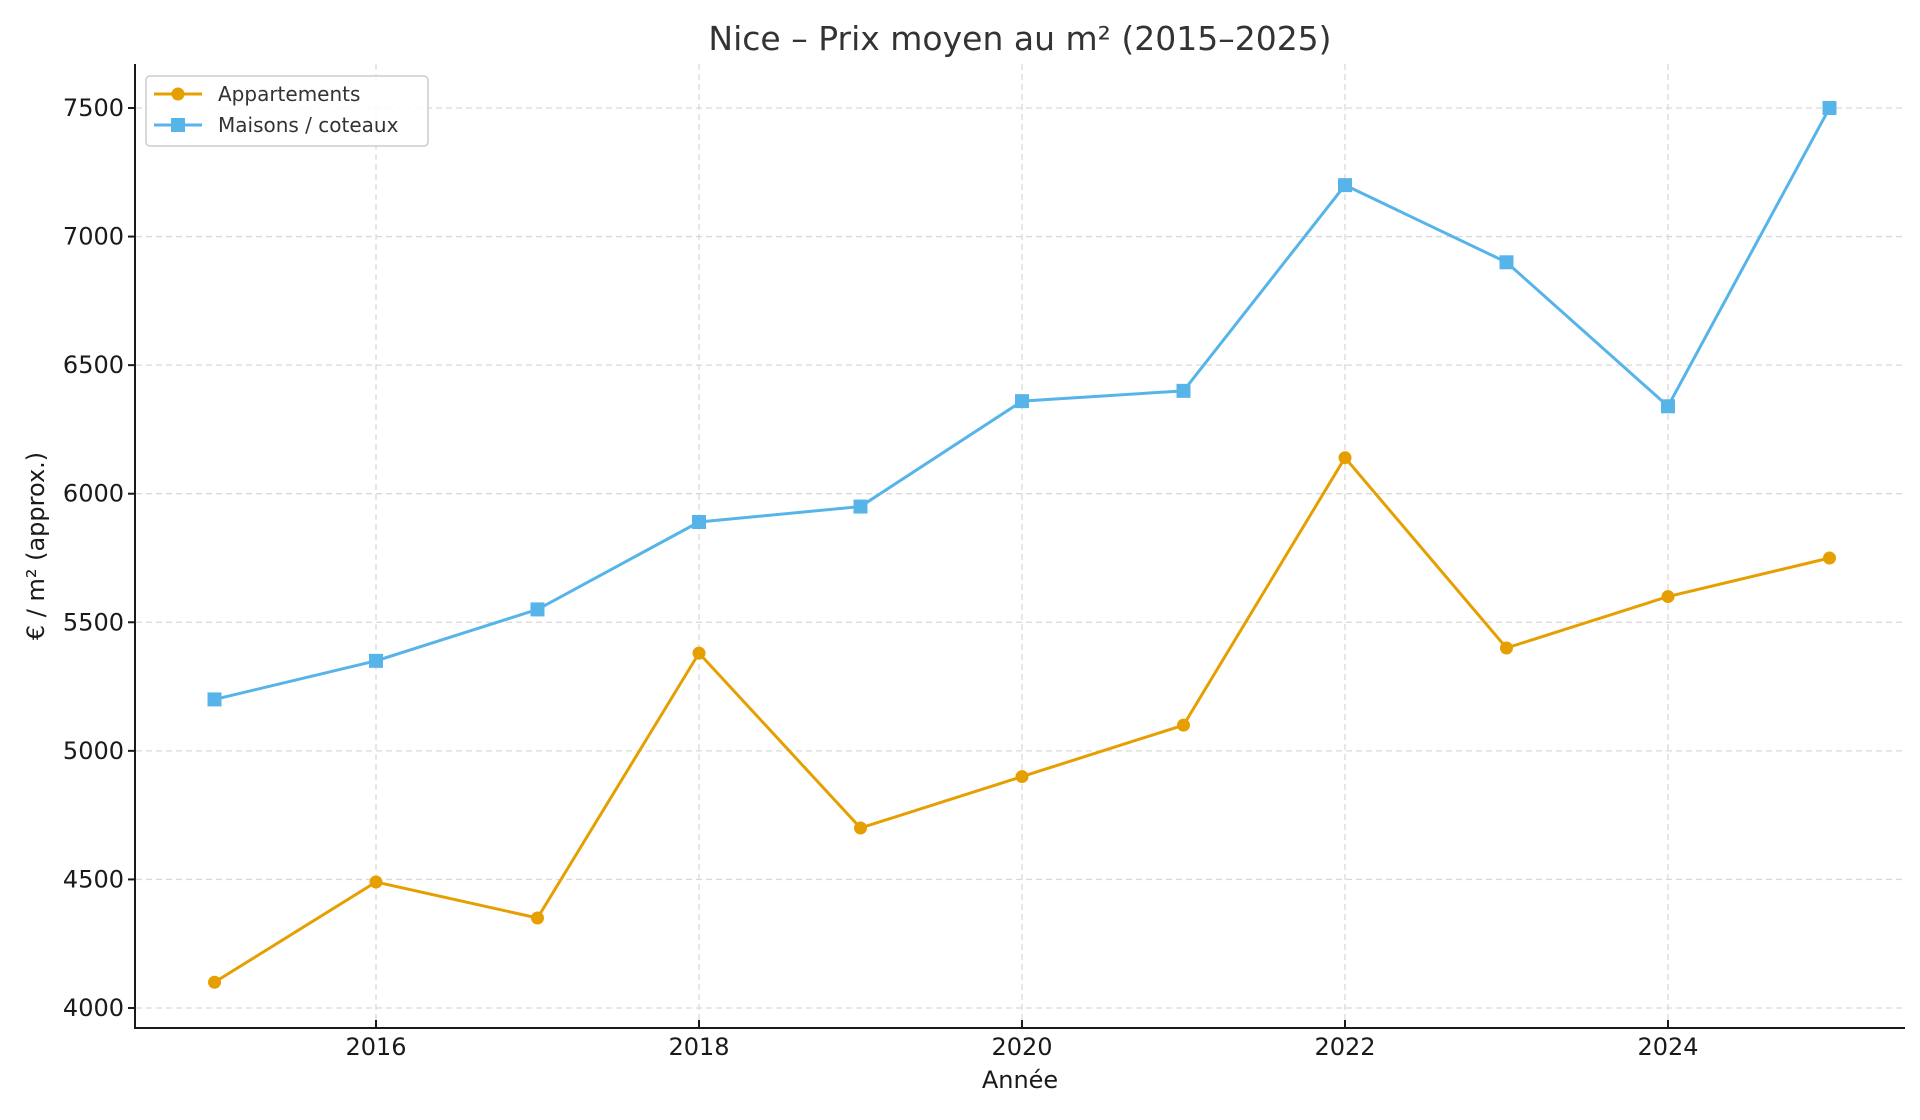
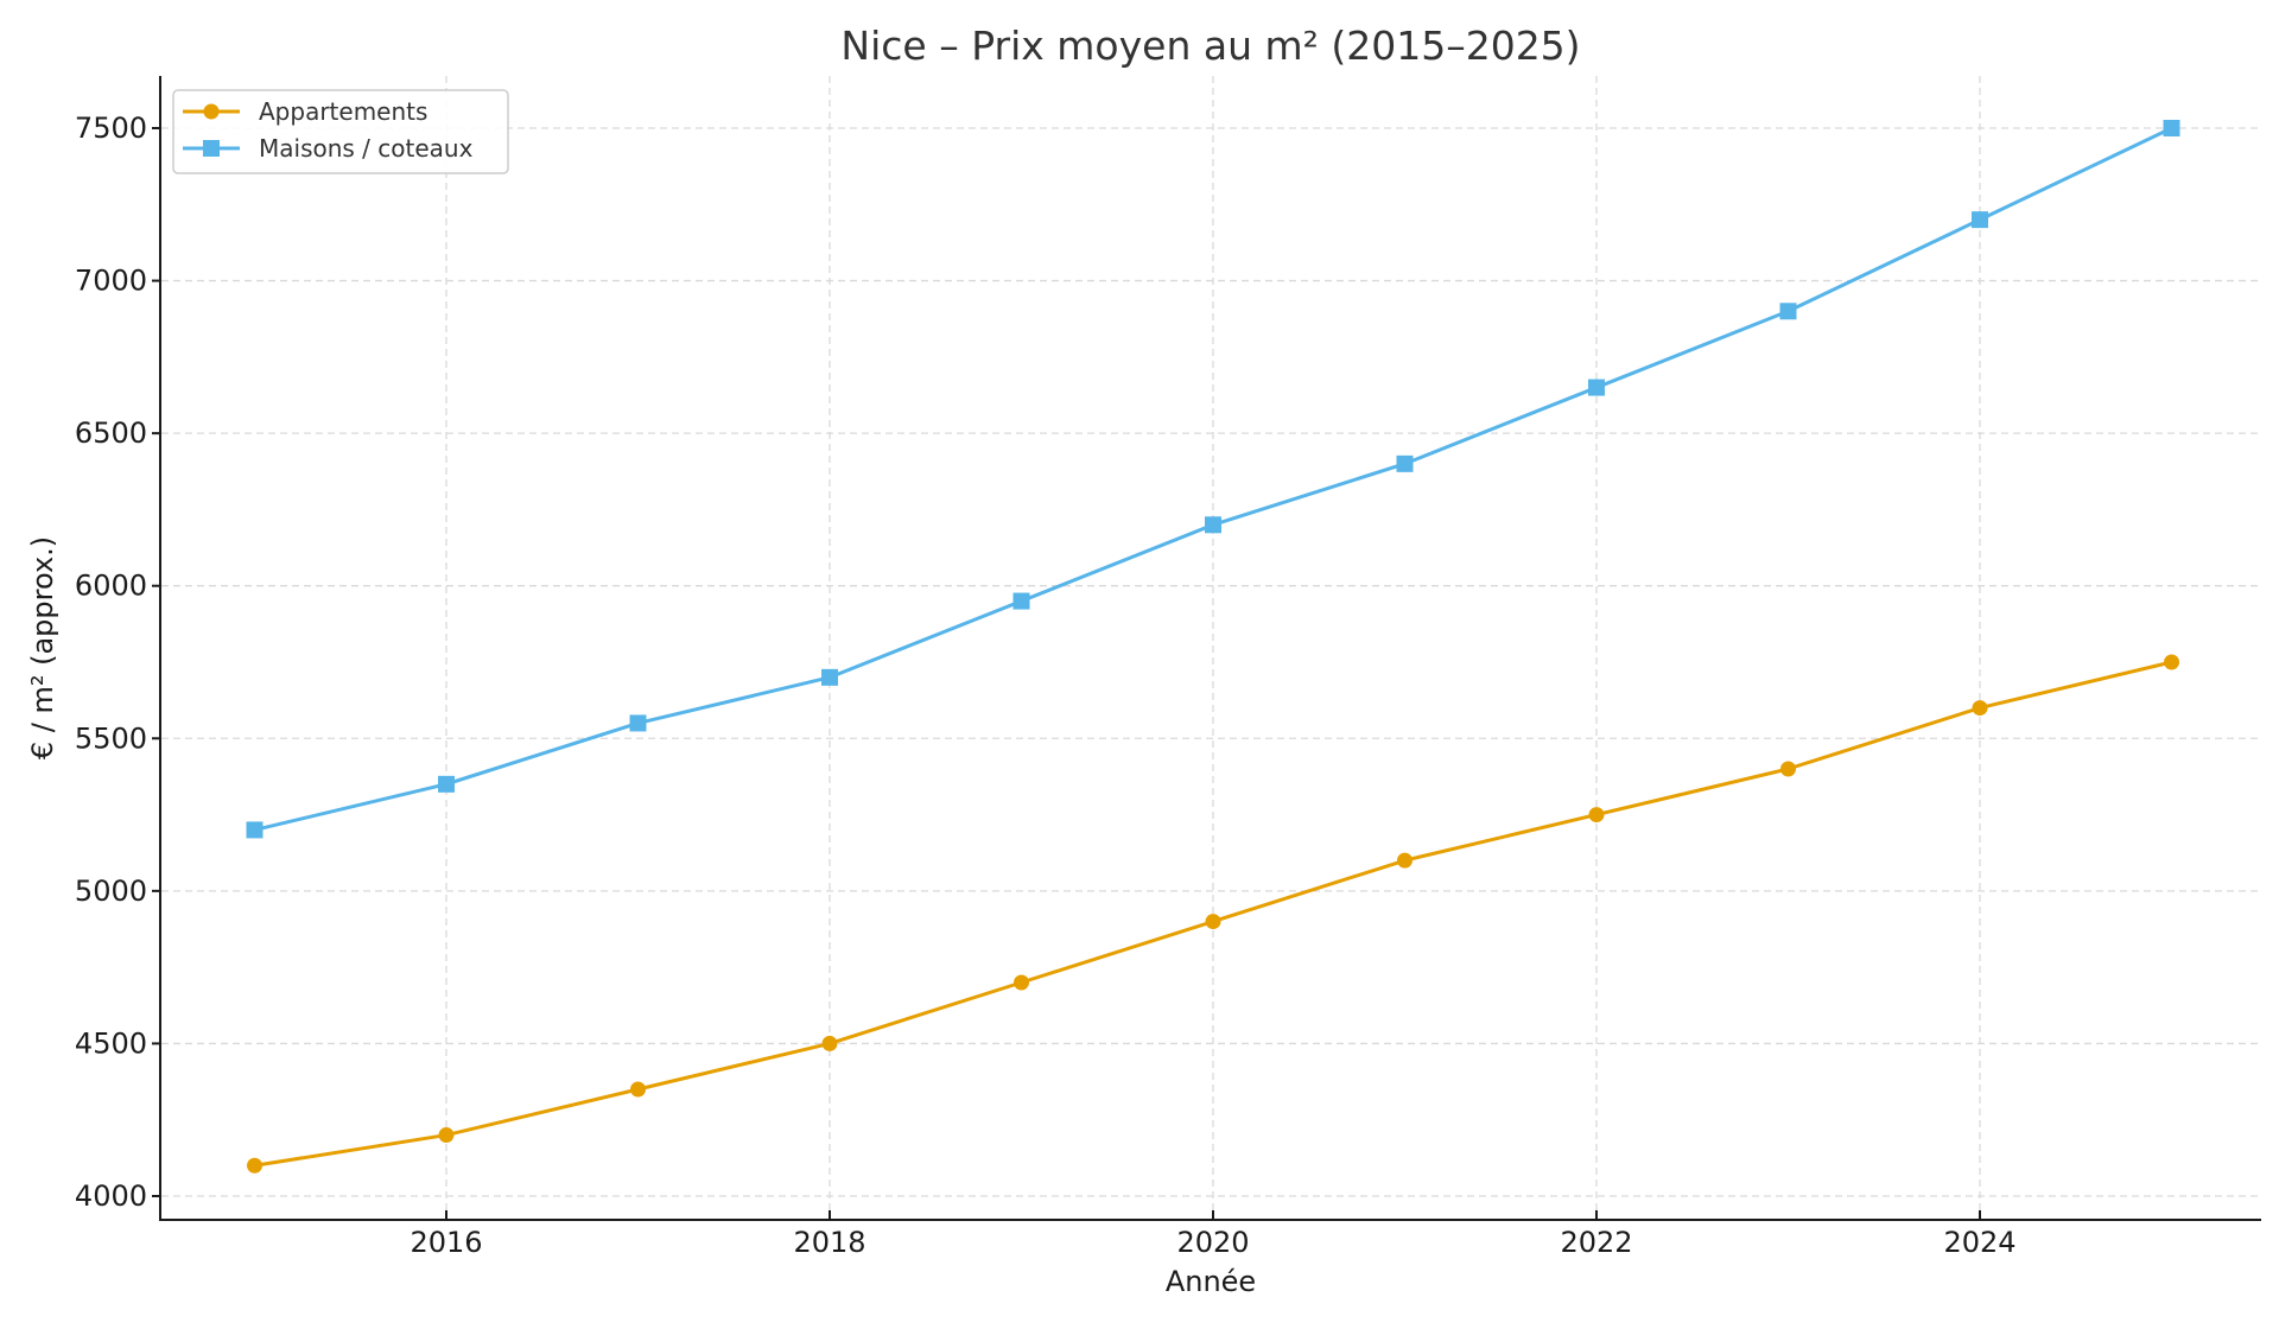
Appartements/2016: 4490 -> 4200
Appartements/2018: 5380 -> 4500
Maisons / coteaux/2018: 5890 -> 5700
Maisons / coteaux/2020: 6360 -> 6200
Appartements/2022: 6140 -> 5250
Maisons / coteaux/2022: 7200 -> 6650
Maisons / coteaux/2024: 6340 -> 7200
